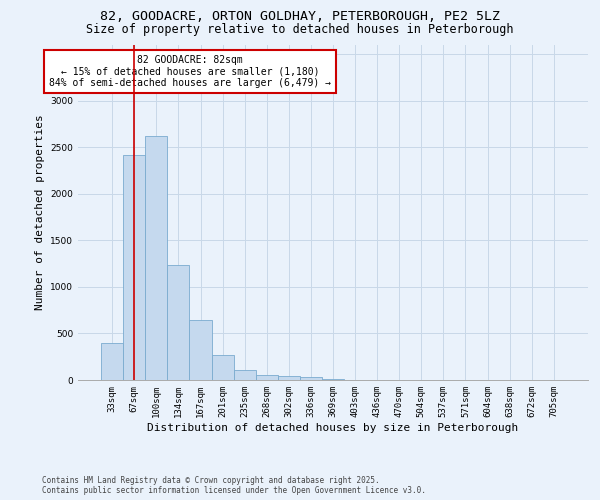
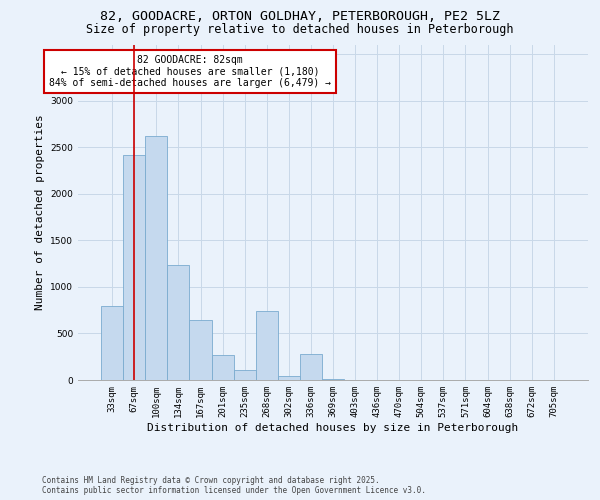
33sqm: 400 -> 800
268sqm: 60 -> 740
336sqm: 30 -> 280
